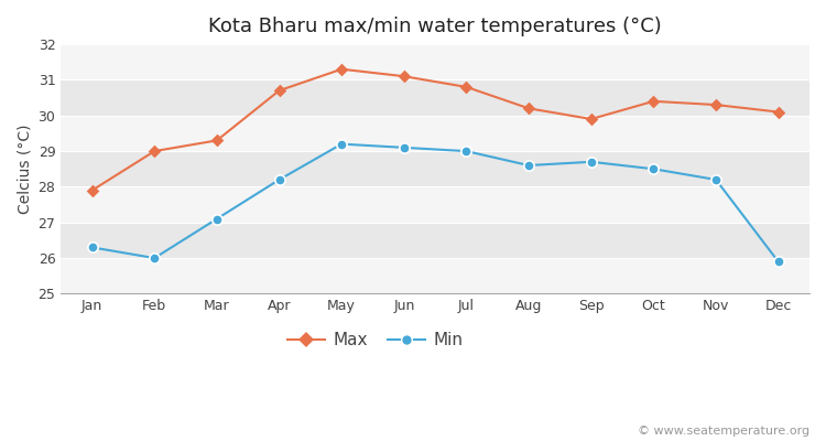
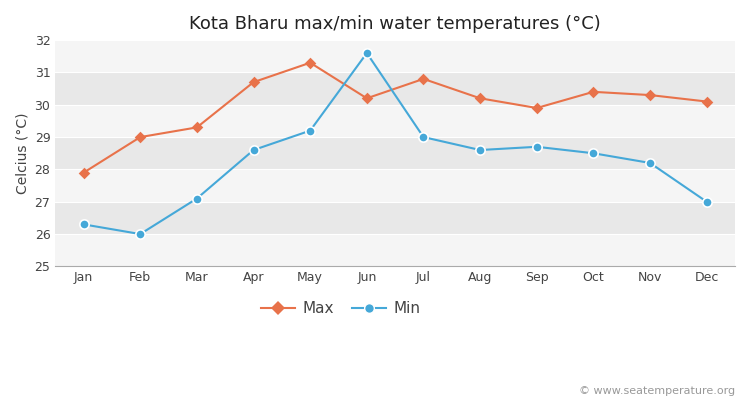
Min/Apr: 28.2 -> 28.6
Max/Jun: 31.1 -> 30.2
Min/Jun: 29.1 -> 31.6
Min/Dec: 25.9 -> 27.0
